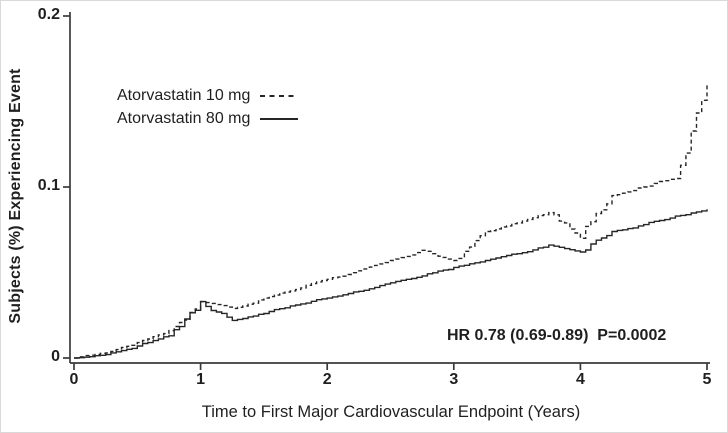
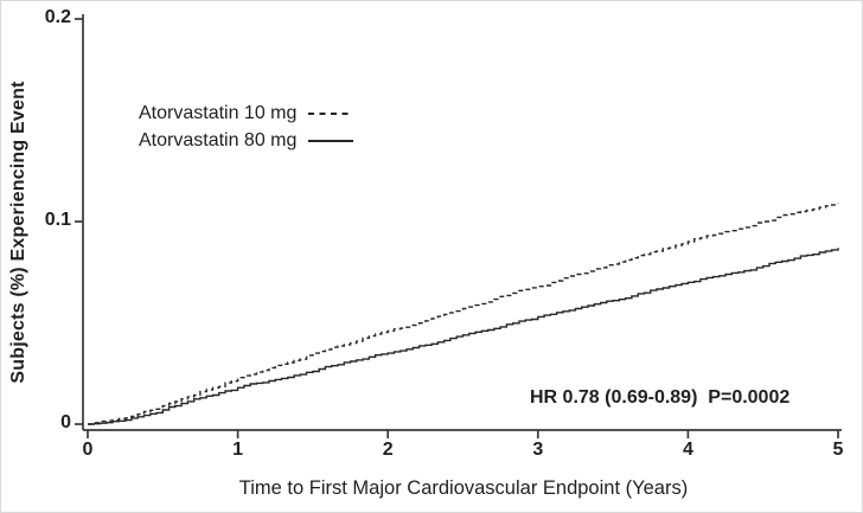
Atorvastatin 10 mg/1: 0.033 -> 0.023
Atorvastatin 80 mg/1: 0.033 -> 0.018
Atorvastatin 10 mg/3: 0.057 -> 0.068
Atorvastatin 10 mg/4: 0.070 -> 0.090
Atorvastatin 80 mg/4: 0.062 -> 0.070
Atorvastatin 10 mg/5: 0.161 -> 0.109
